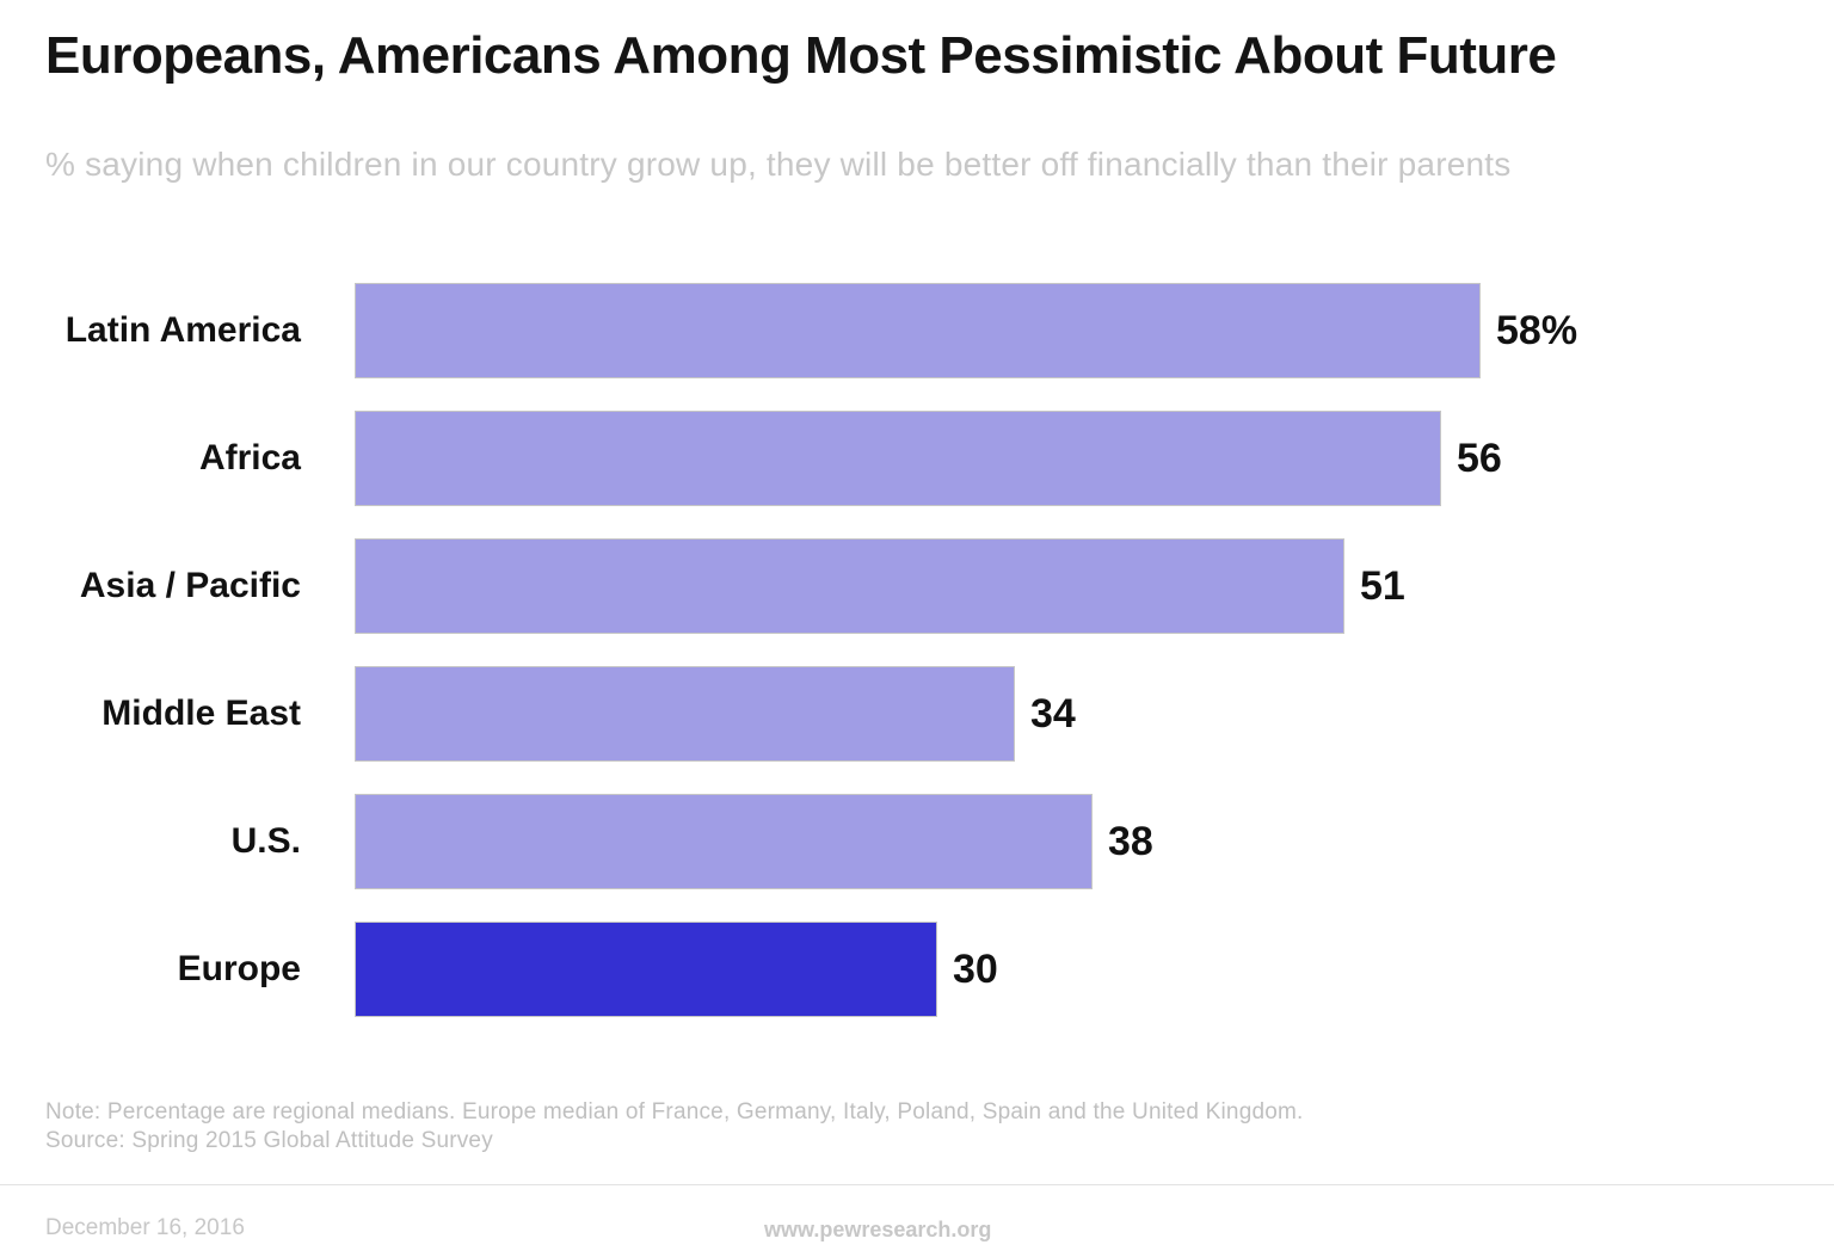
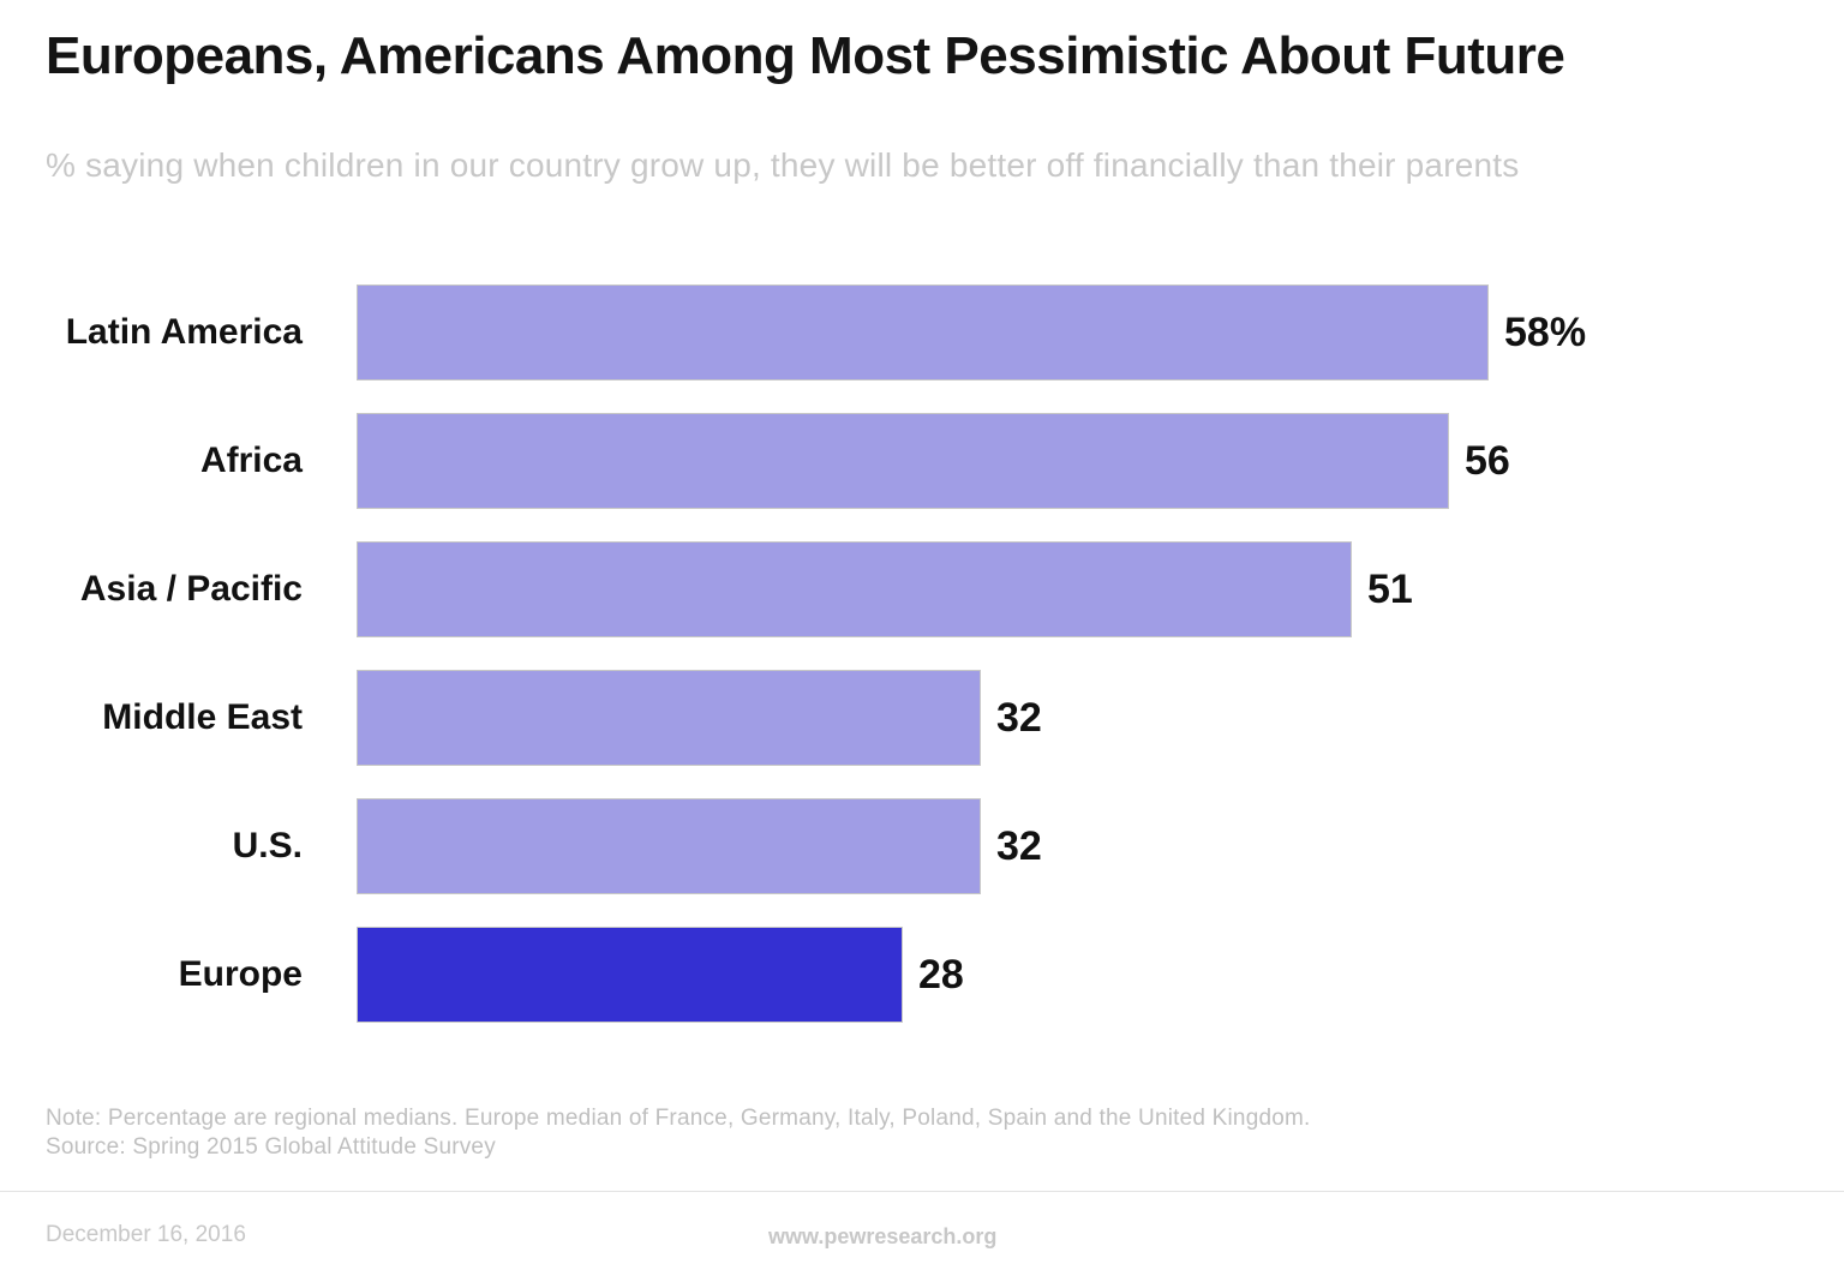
Middle East: 34 -> 32
U.S.: 38 -> 32
Europe: 30 -> 28
